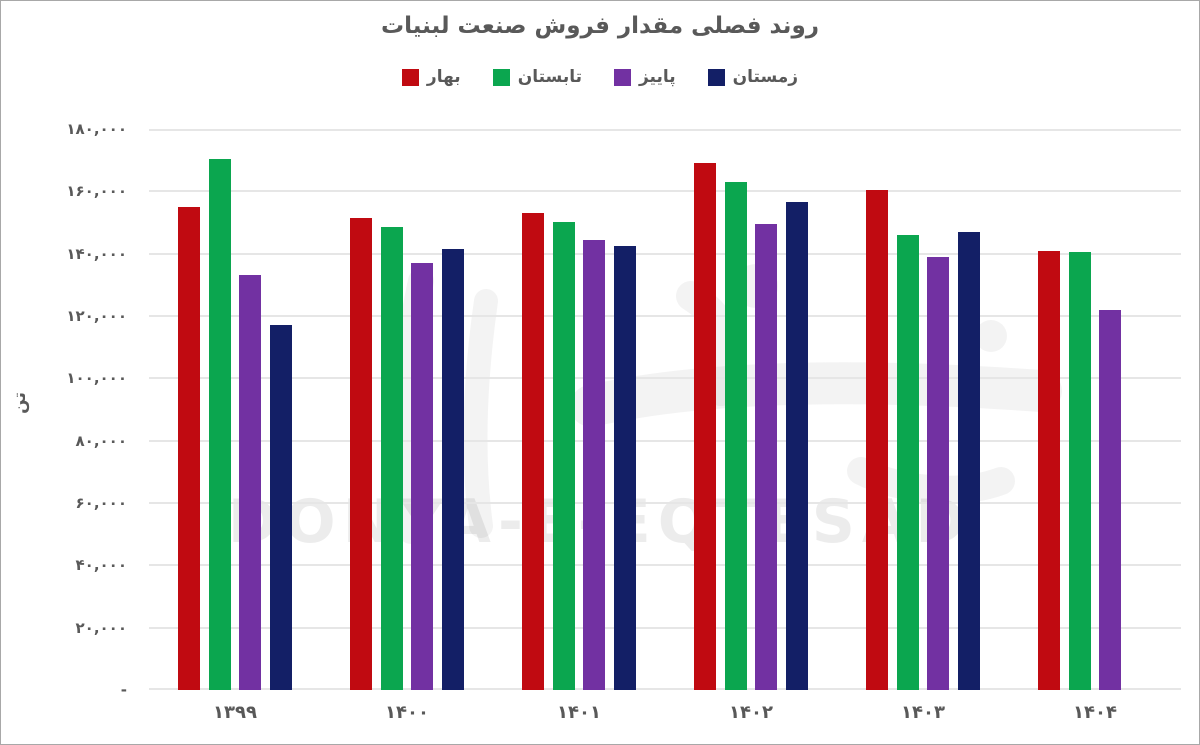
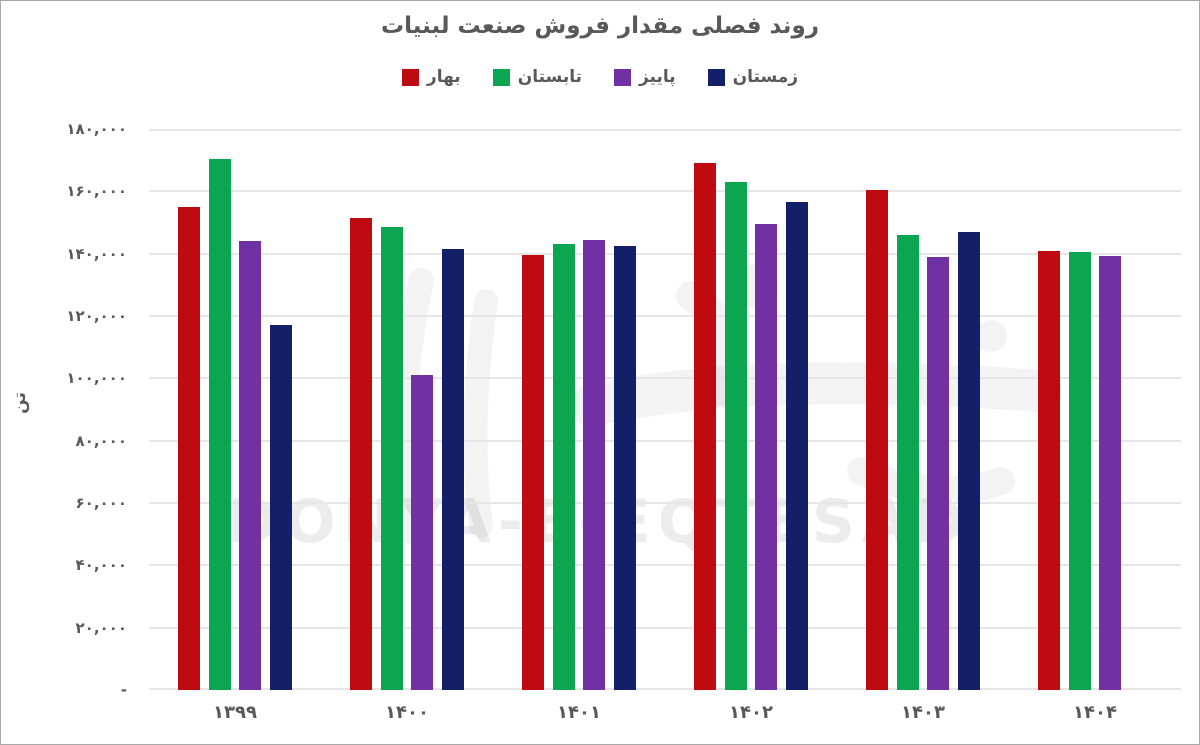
پاییز/۱۳۹۹: 133000 -> 144000
پاییز/۱۴۰۰: 137000 -> 101000
بهار/۱۴۰۱: 153000 -> 140000
تابستان/۱۴۰۱: 150000 -> 143000
پاییز/۱۴۰۴: 122000 -> 139000
